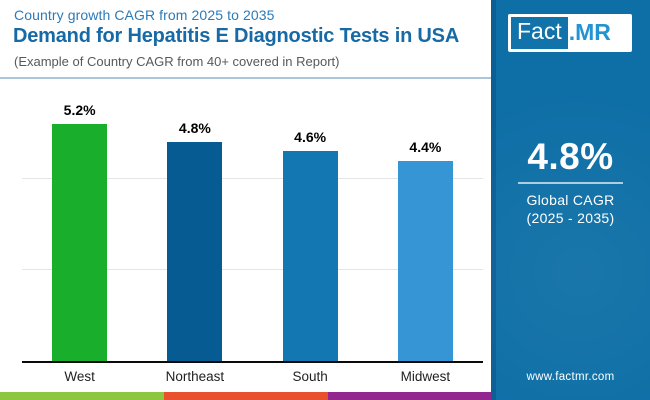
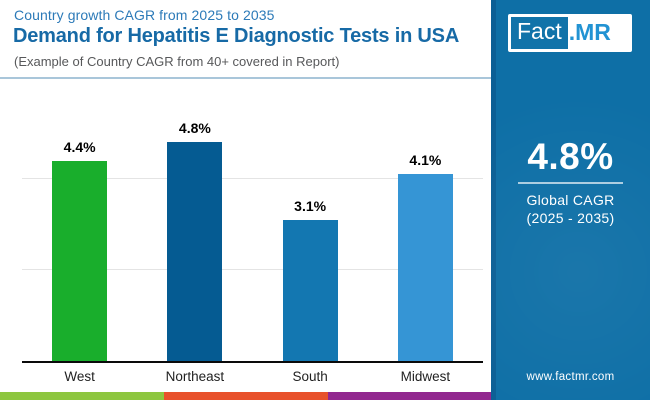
West: 5.2% -> 4.4%
South: 4.6% -> 3.1%
Midwest: 4.4% -> 4.1%
